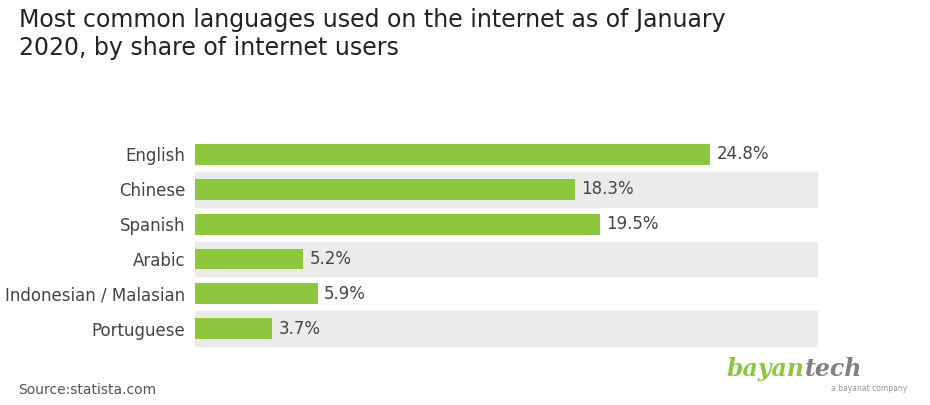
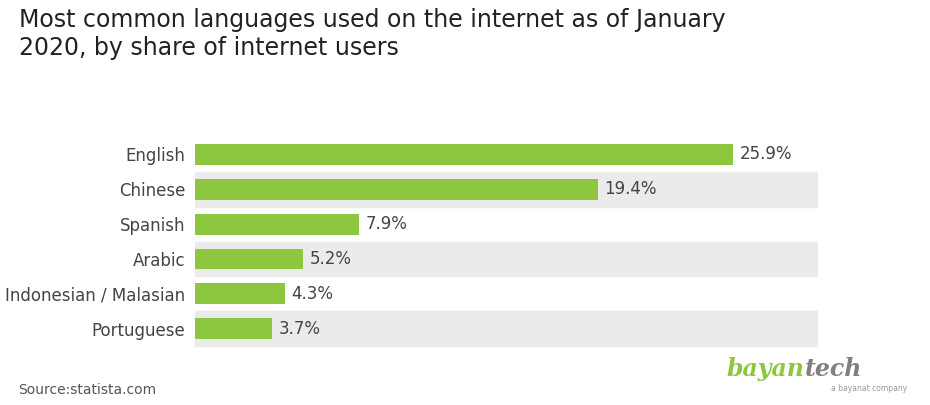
English: 24.8% -> 25.9%
Chinese: 18.3% -> 19.4%
Spanish: 19.5% -> 7.9%
Indonesian / Malasian: 5.9% -> 4.3%
